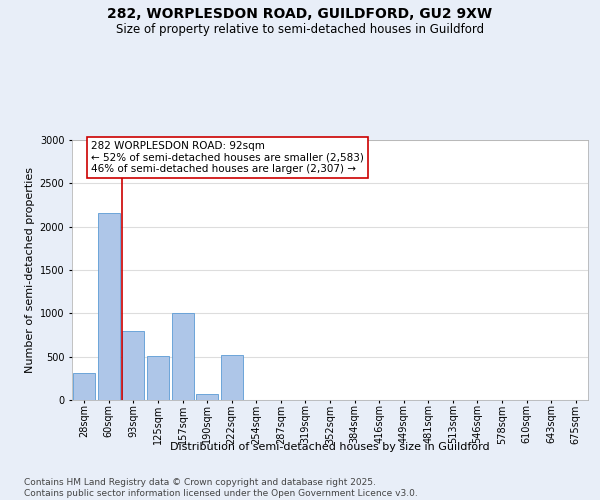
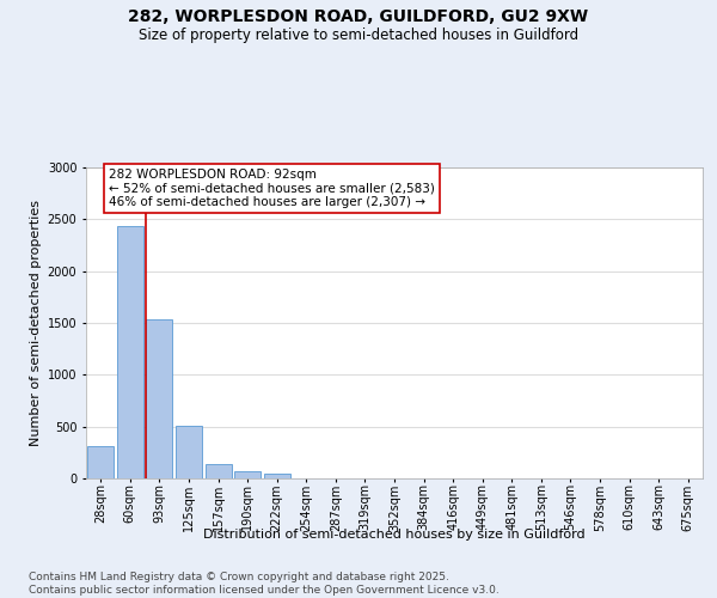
60sqm: 2160 -> 2430
93sqm: 800 -> 1540
157sqm: 1000 -> 140
222sqm: 520 -> 40
